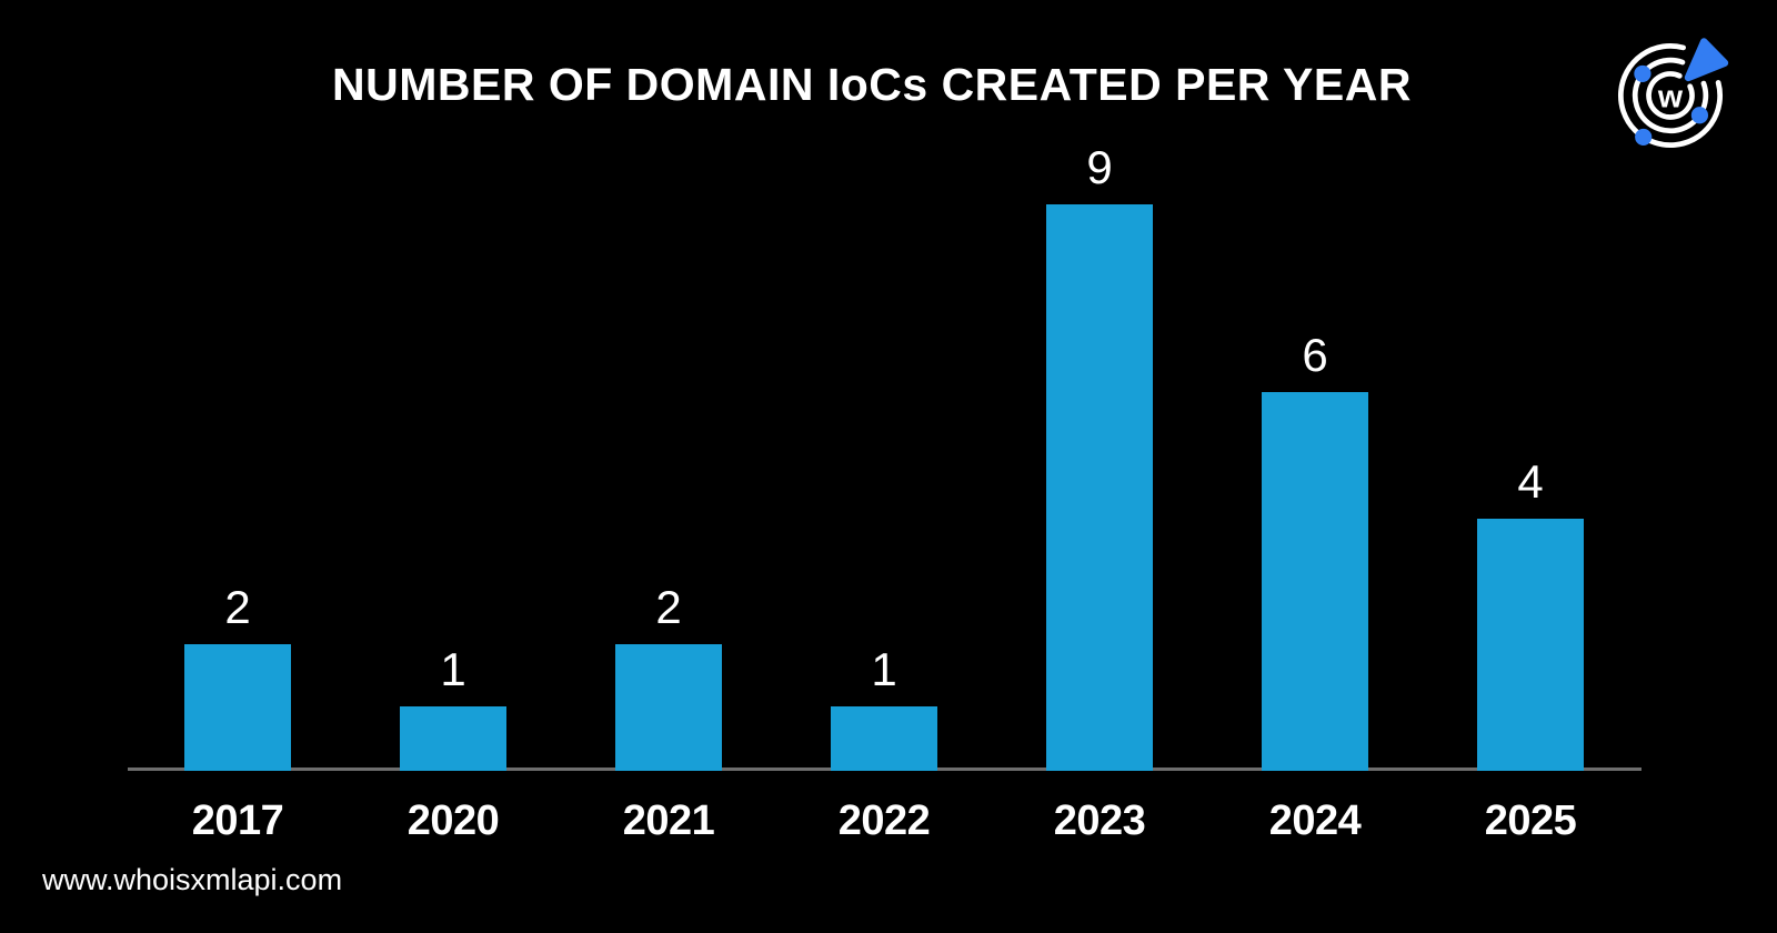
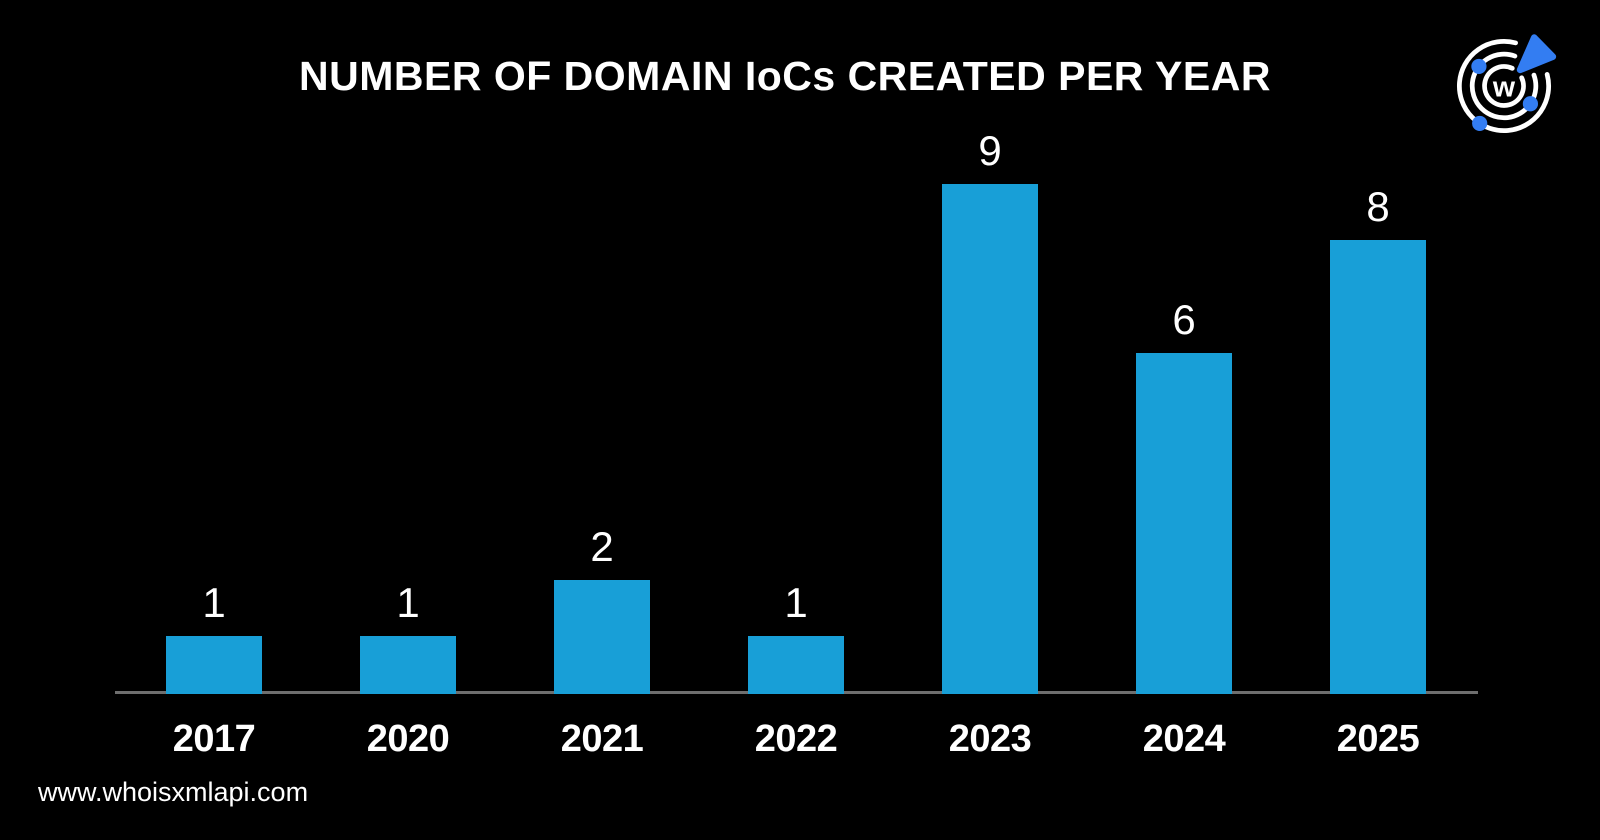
2017: 2 -> 1
2025: 4 -> 8
